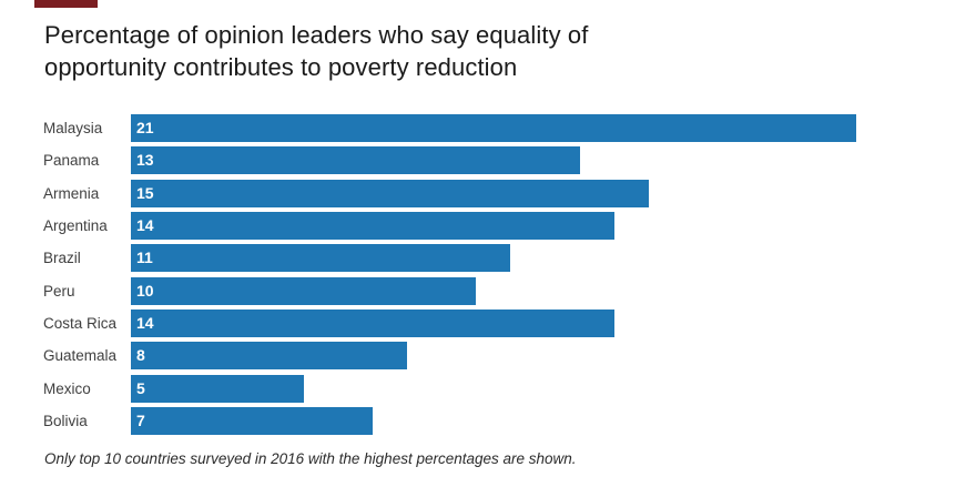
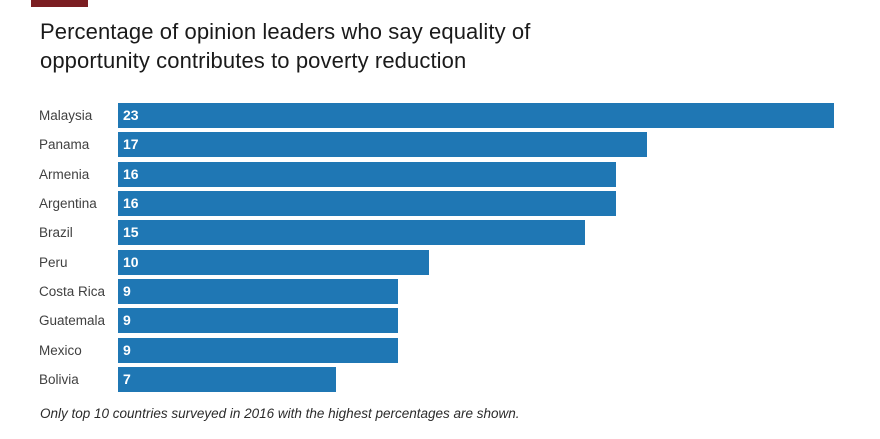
Malaysia: 21 -> 23
Panama: 13 -> 17
Armenia: 15 -> 16
Argentina: 14 -> 16
Brazil: 11 -> 15
Costa Rica: 14 -> 9
Guatemala: 8 -> 9
Mexico: 5 -> 9
